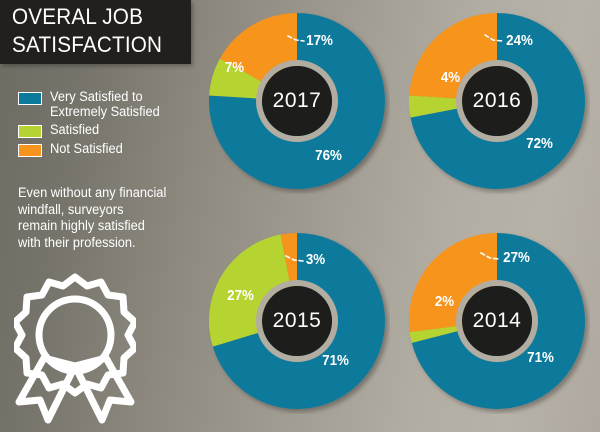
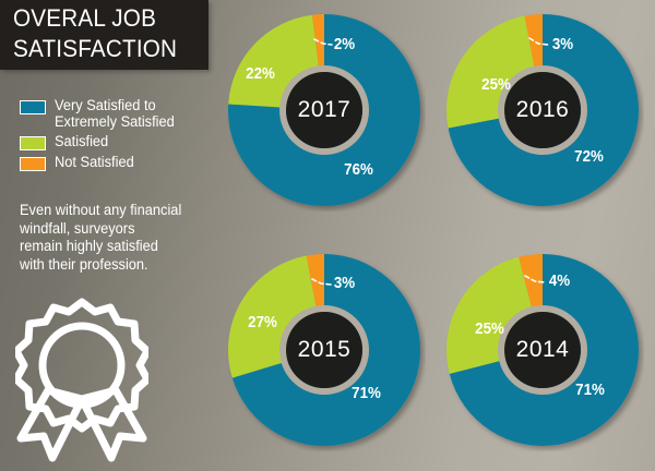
2017/Satisfied: 7% -> 22%
2017/Not Satisfied: 17% -> 2%
2016/Satisfied: 4% -> 25%
2016/Not Satisfied: 24% -> 3%
2014/Satisfied: 2% -> 25%
2014/Not Satisfied: 27% -> 4%
